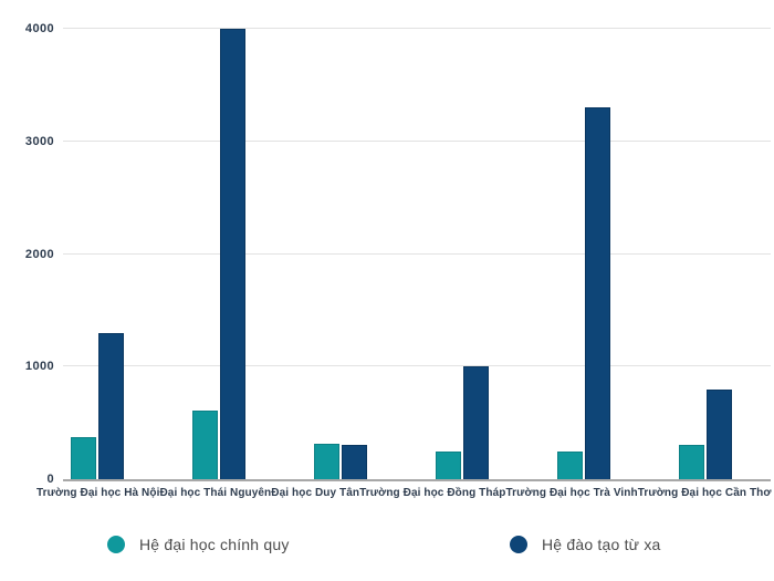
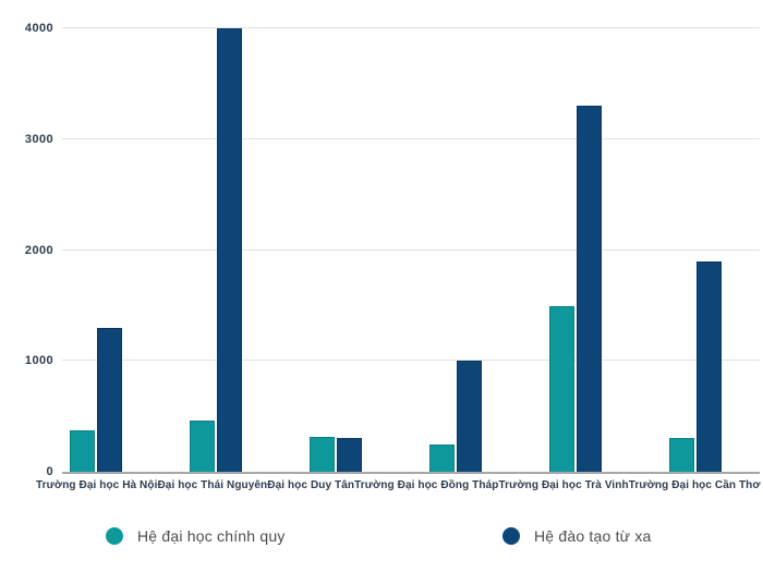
Hệ đại học chính quy/Đại học Thái Nguyên: 610 -> 460
Hệ đại học chính quy/Trường Đại học Trà Vinh: 250 -> 1490
Hệ đào tạo từ xa/Trường Đại học Cần Thơ: 800 -> 1900
